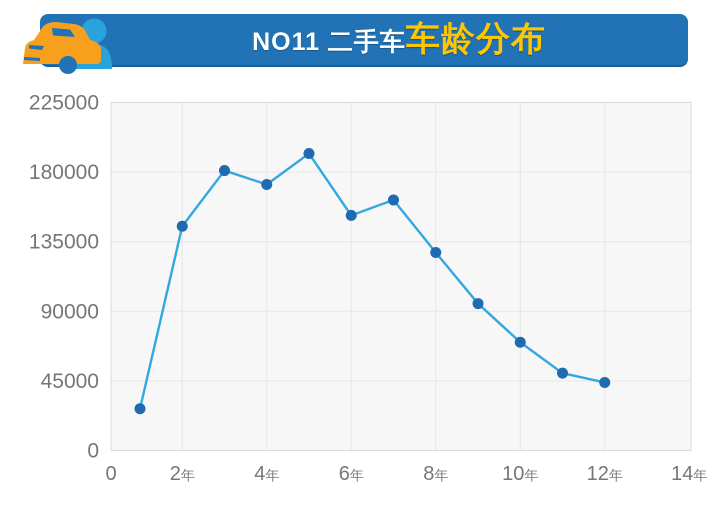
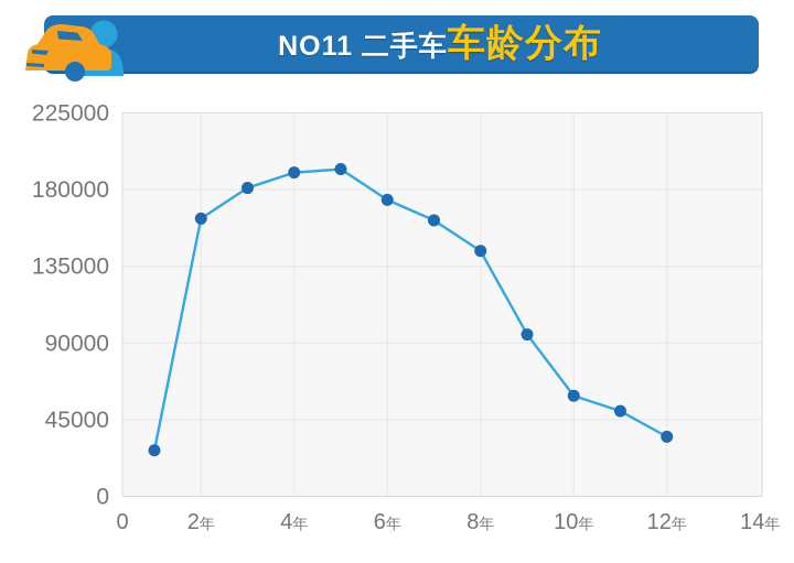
2: 145000 -> 163000
4: 172000 -> 190000
6: 152000 -> 174000
8: 128000 -> 144000
10: 70000 -> 59000
12: 44000 -> 35000
